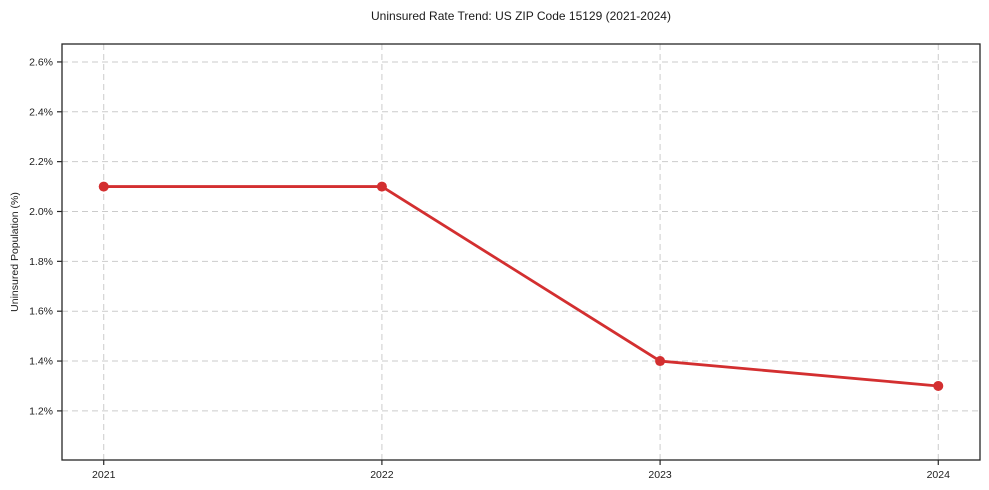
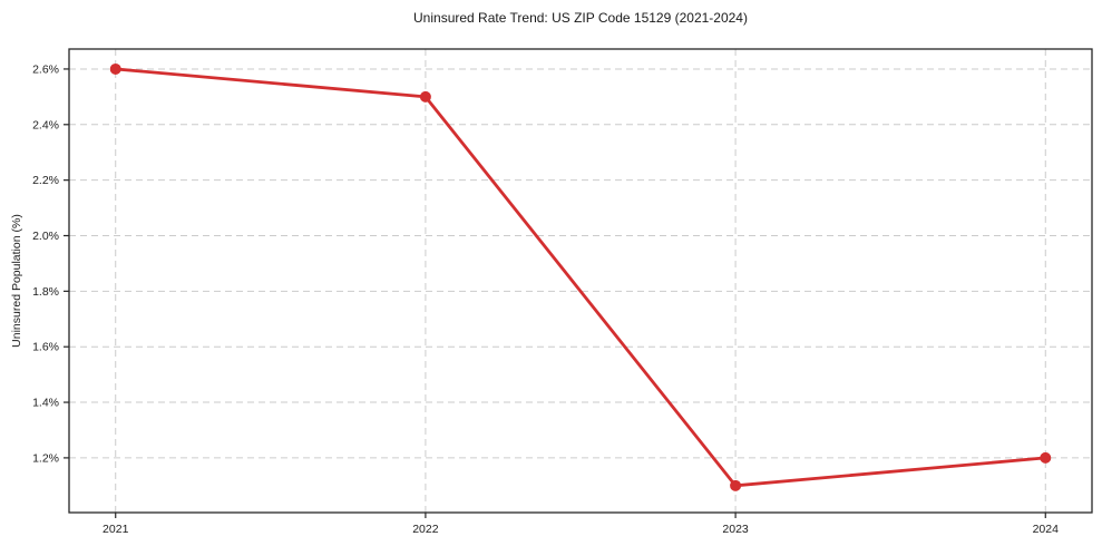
2021: 2.1% -> 2.6%
2022: 2.1% -> 2.5%
2023: 1.4% -> 1.1%
2024: 1.3% -> 1.2%
